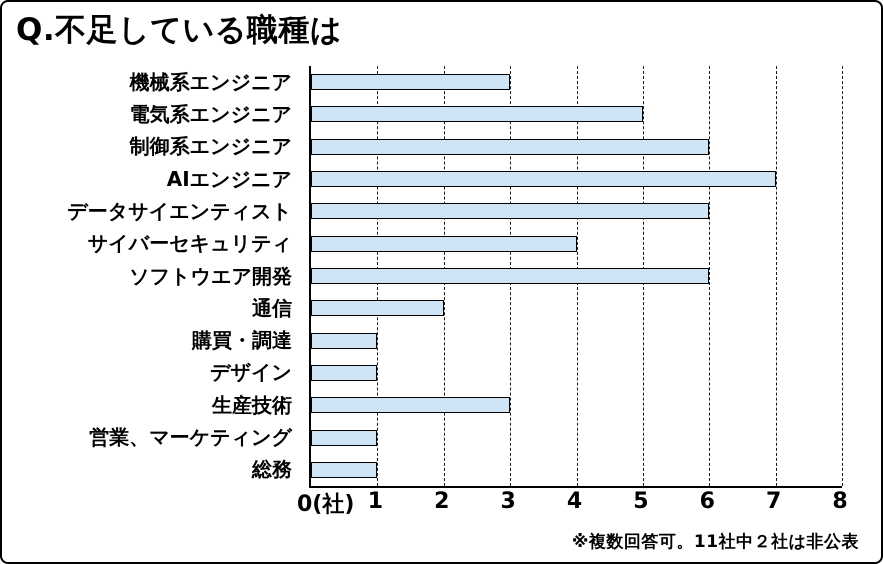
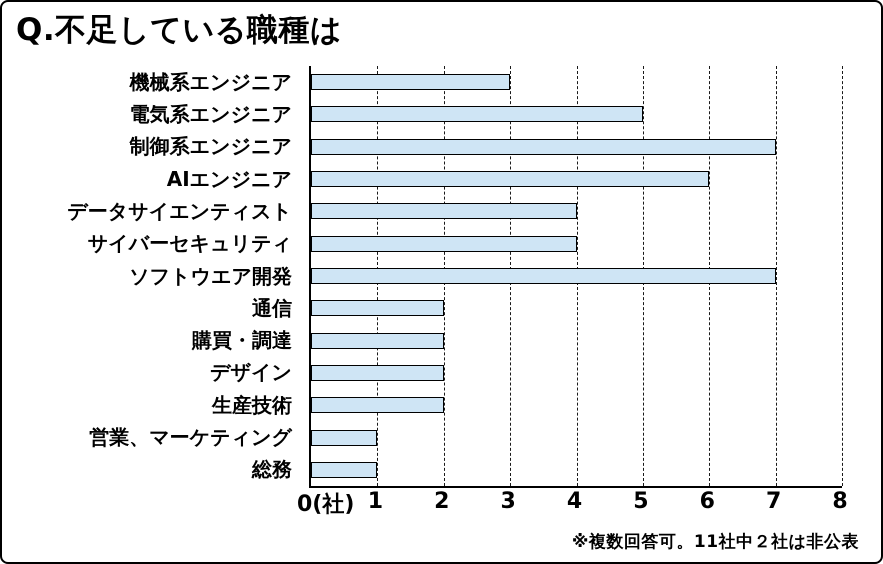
制御系エンジニア: 6 -> 7
AIエンジニア: 7 -> 6
データサイエンティスト: 6 -> 4
ソフトウエア開発: 6 -> 7
購買・調達: 1 -> 2
デザイン: 1 -> 2
生産技術: 3 -> 2
